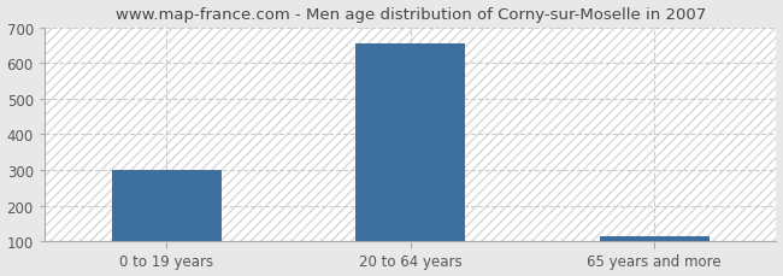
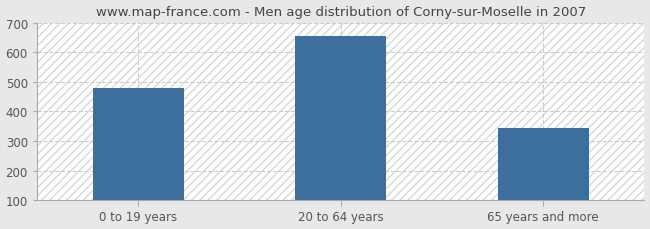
0 to 19 years: 300 -> 480
65 years and more: 115 -> 345
